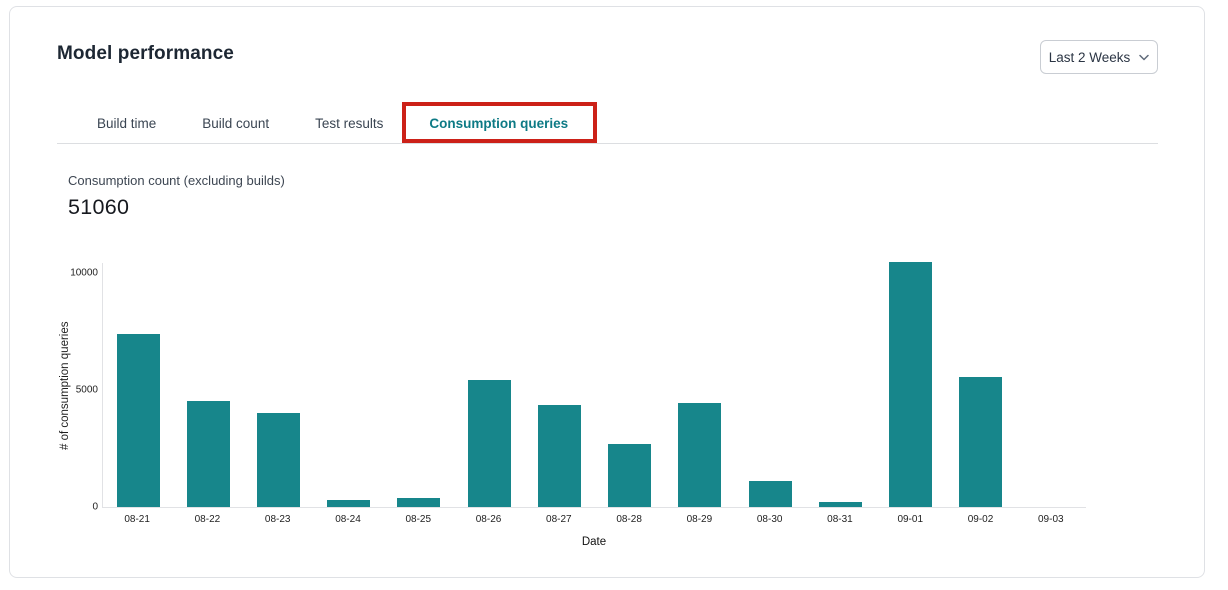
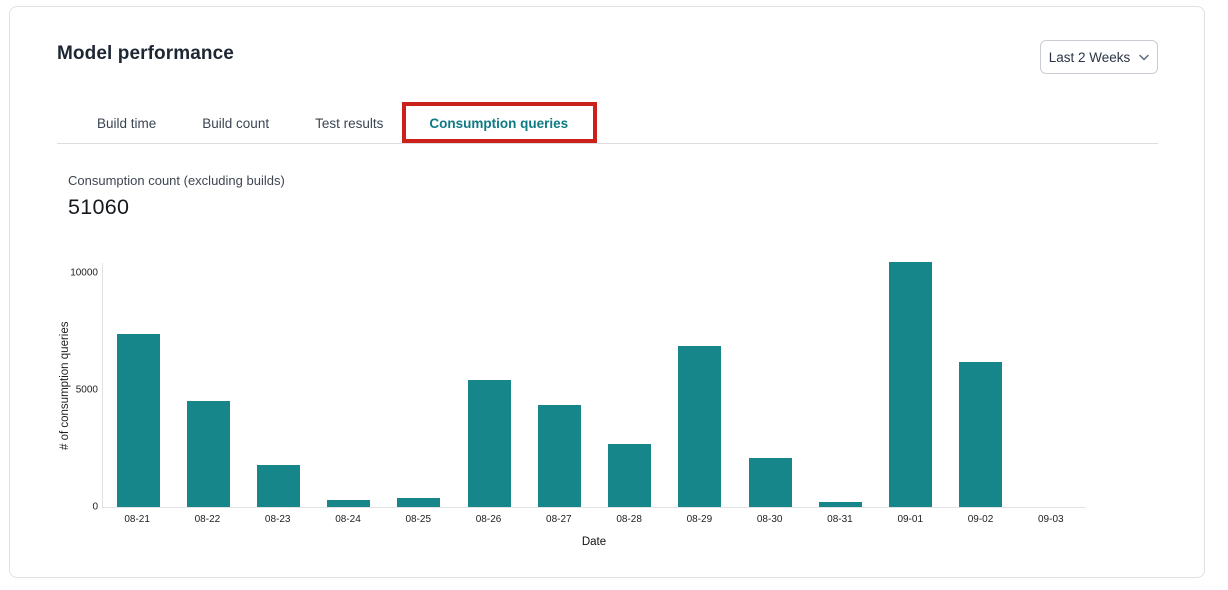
08-23: 4000 -> 1800
08-29: 4400 -> 6900
08-30: 1100 -> 2100
09-02: 5600 -> 6200
